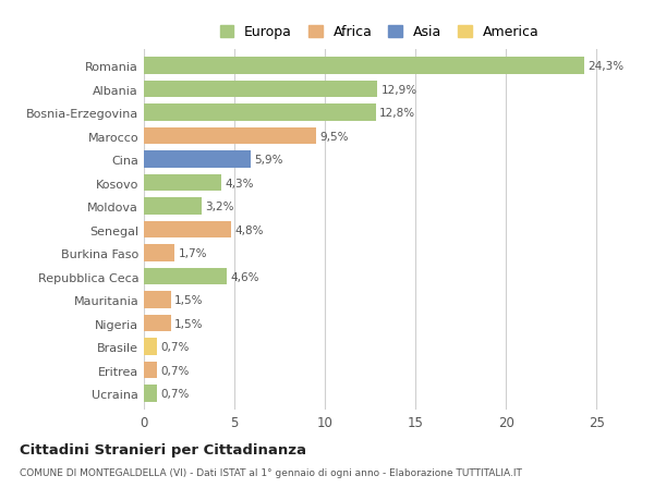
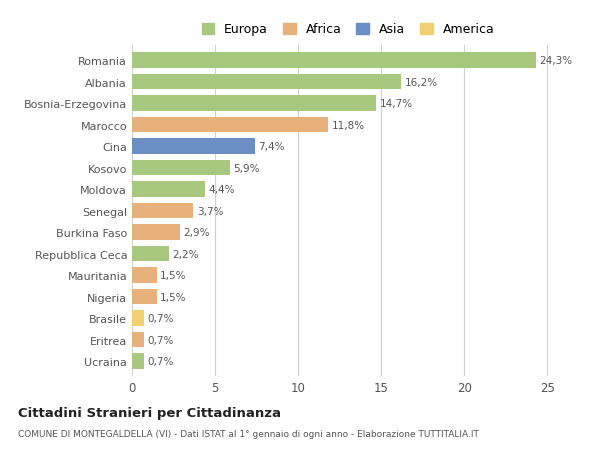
Albania: 12,9% -> 16,2%
Bosnia-Erzegovina: 12,8% -> 14,7%
Marocco: 9,5% -> 11,8%
Cina: 5,9% -> 7,4%
Kosovo: 4,3% -> 5,9%
Moldova: 3,2% -> 4,4%
Senegal: 4,8% -> 3,7%
Burkina Faso: 1,7% -> 2,9%
Repubblica Ceca: 4,6% -> 2,2%
